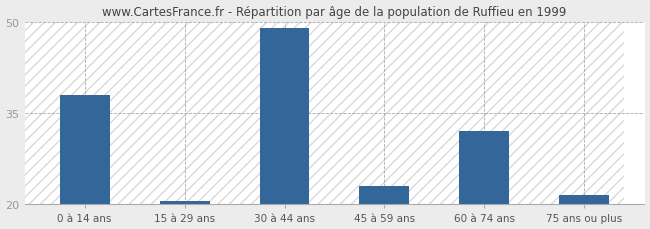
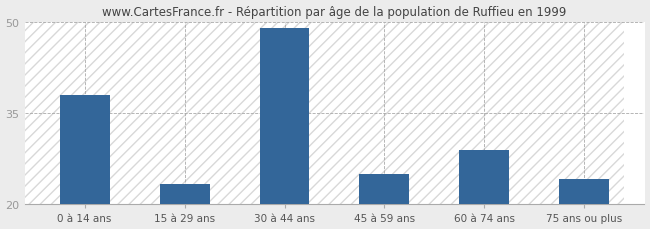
15 à 29 ans: 20.5 -> 23.4
45 à 59 ans: 23.0 -> 25.0
60 à 74 ans: 32.0 -> 29.0
75 ans ou plus: 21.5 -> 24.2
